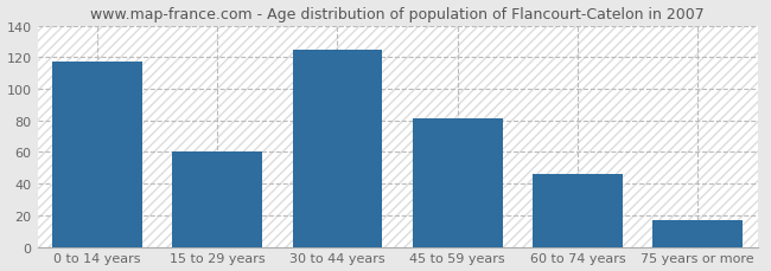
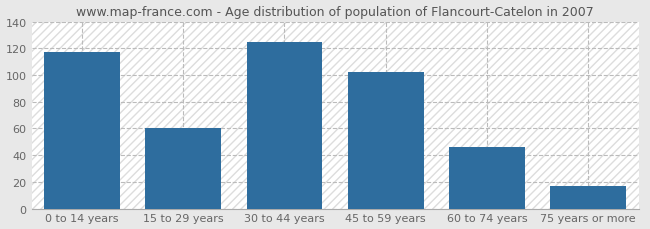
45 to 59 years: 81 -> 102
